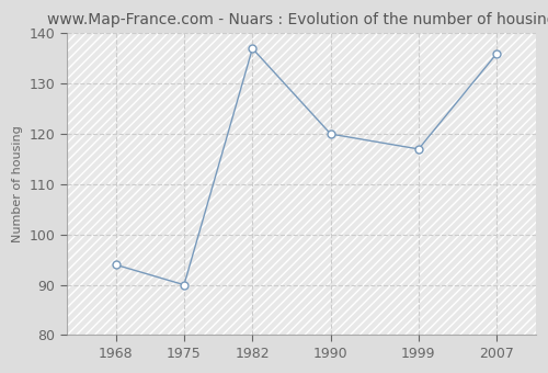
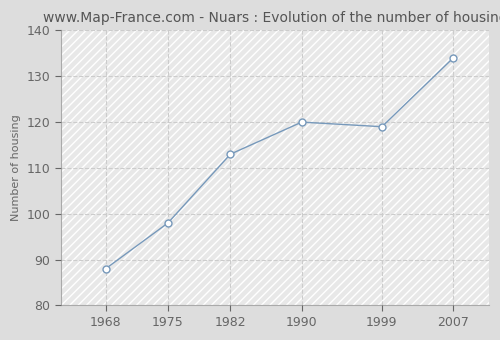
1968: 94 -> 88
1975: 90 -> 98
1982: 137 -> 113
1999: 117 -> 119
2007: 136 -> 134
